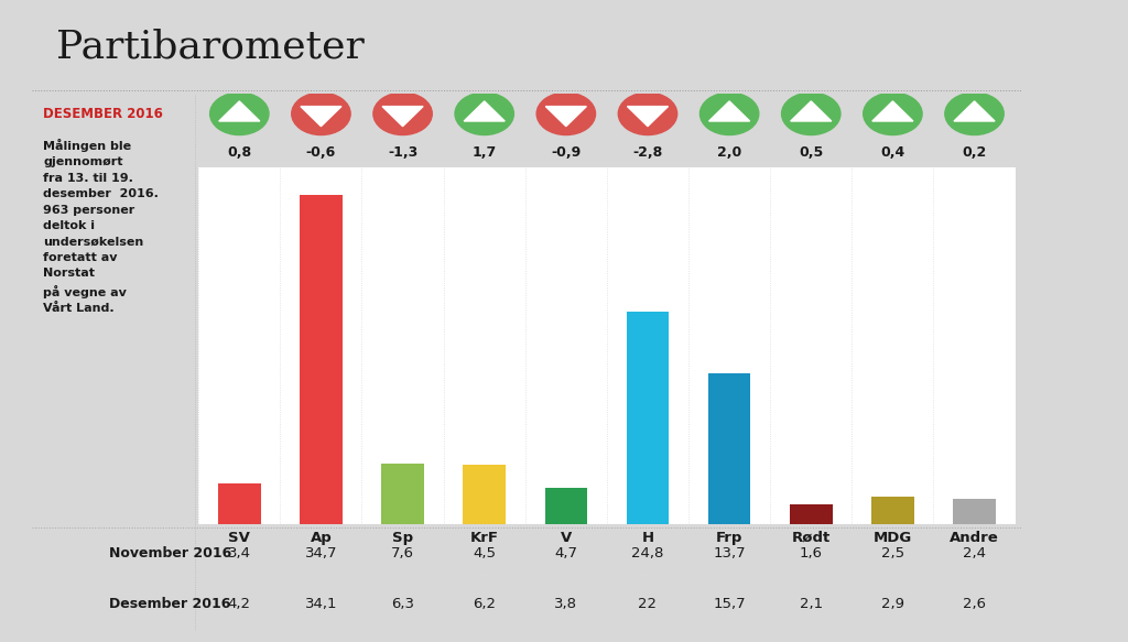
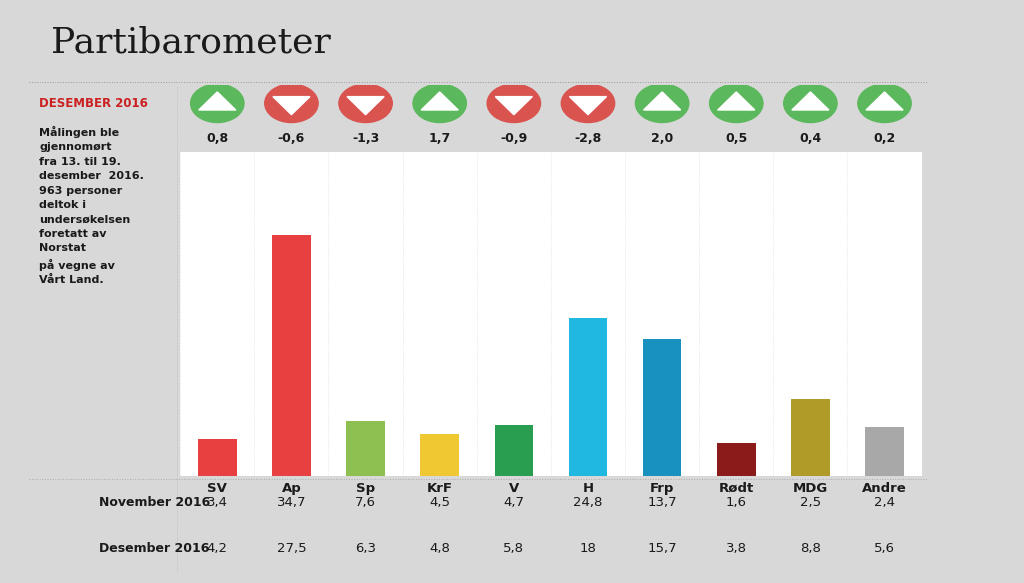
Ap: 34,1 -> 27,5
KrF: 6,2 -> 4,8
V: 3,8 -> 5,8
H: 22 -> 18
Rødt: 2,1 -> 3,8
MDG: 2,9 -> 8,8
Andre: 2,6 -> 5,6
